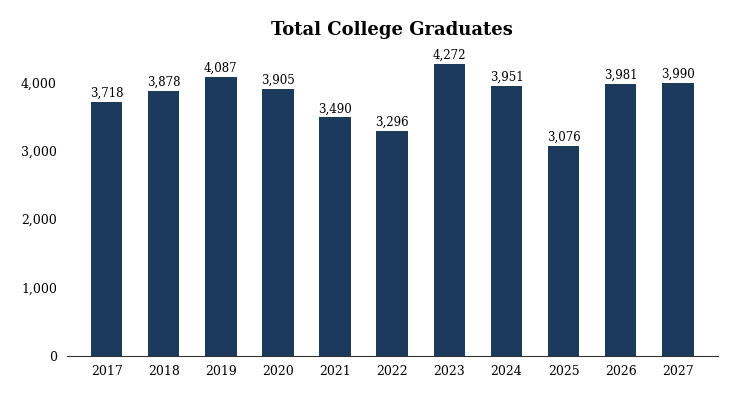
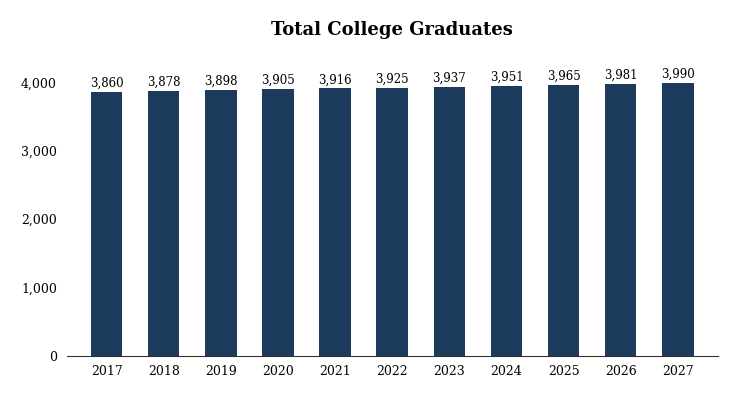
2017: 3,718 -> 3,860
2019: 4,087 -> 3,898
2021: 3,490 -> 3,916
2022: 3,296 -> 3,925
2023: 4,272 -> 3,937
2025: 3,076 -> 3,965
